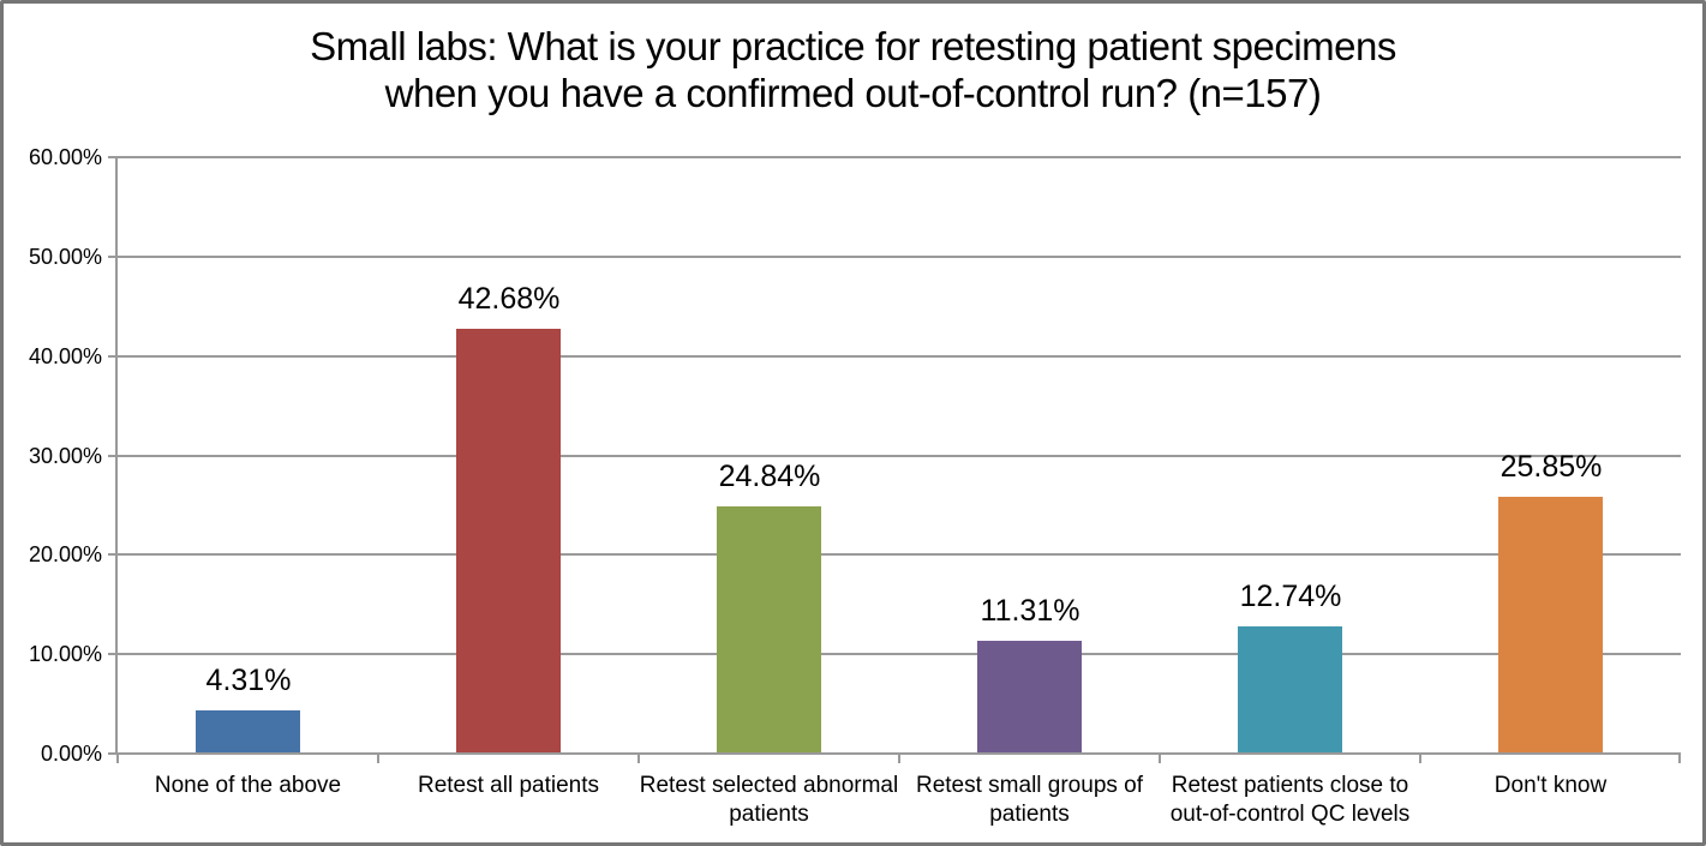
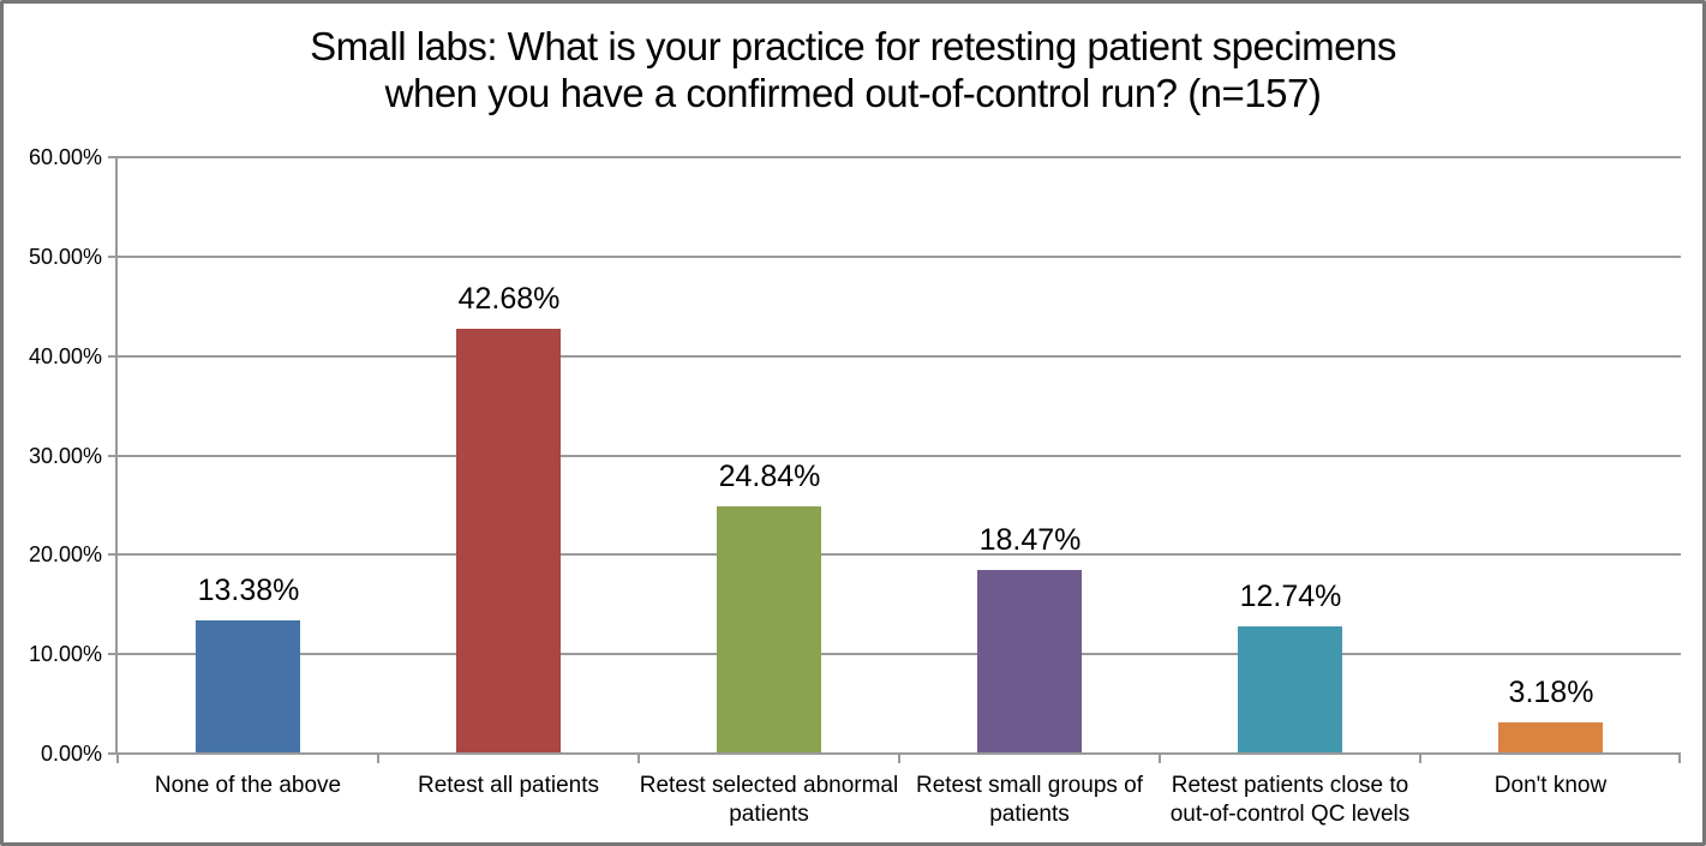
None of the above: 4.31% -> 13.38%
Retest small groups of patients: 11.31% -> 18.47%
Don't know: 25.85% -> 3.18%
